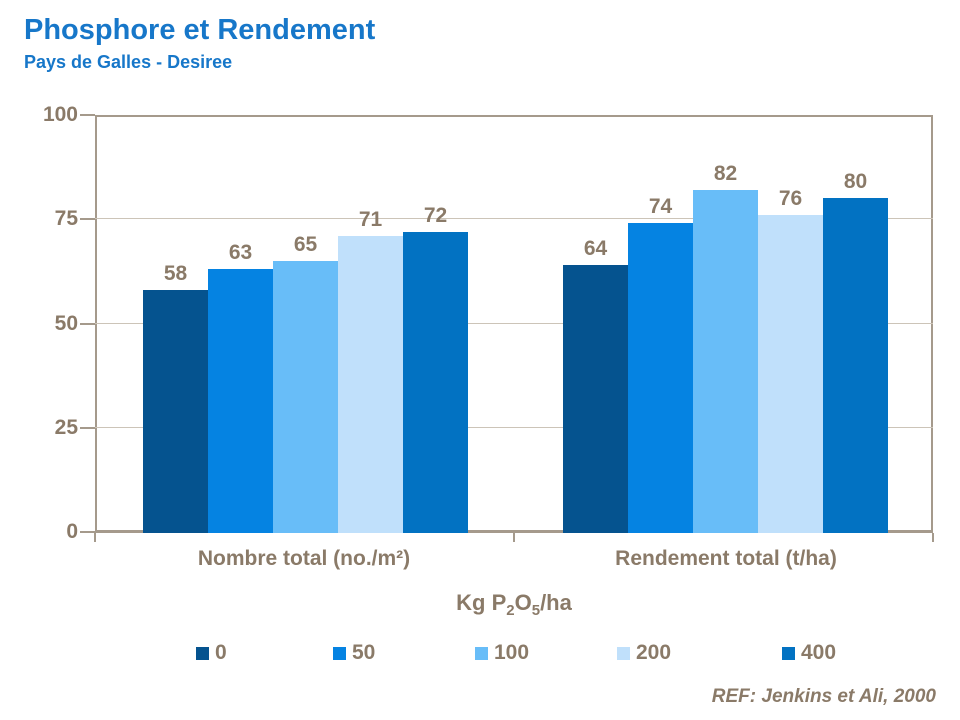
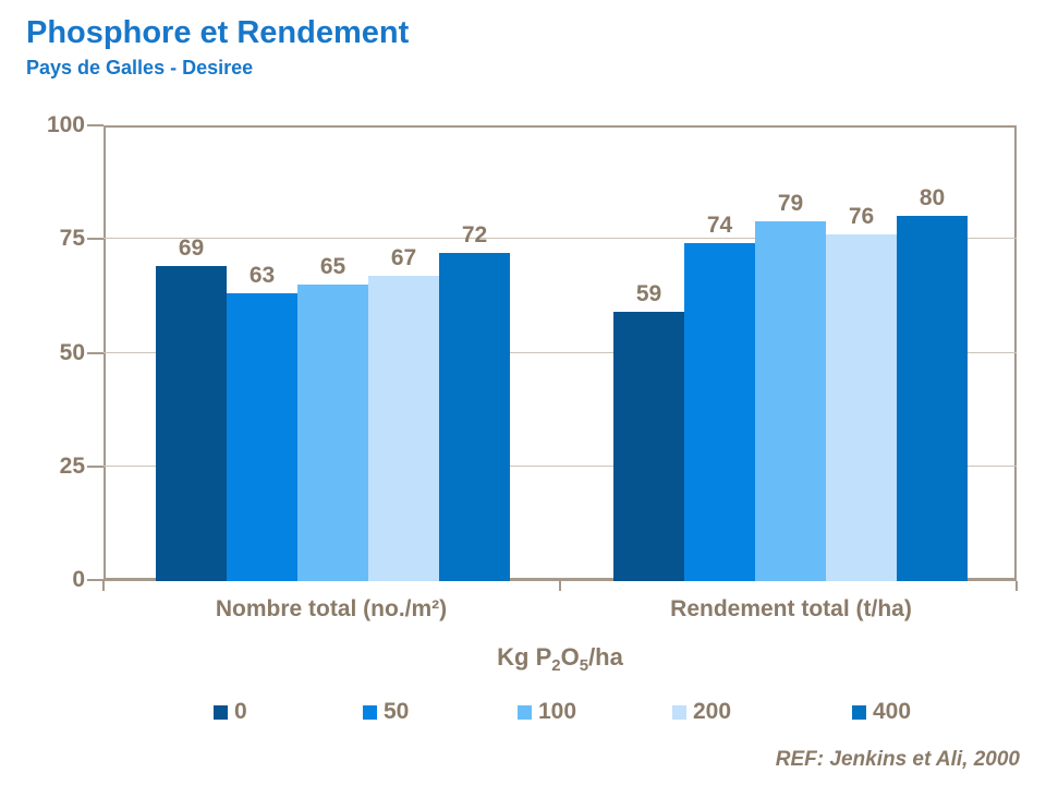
0/Nombre total (no./m²): 58 -> 69
200/Nombre total (no./m²): 71 -> 67
0/Rendement total (t/ha): 64 -> 59
100/Rendement total (t/ha): 82 -> 79
